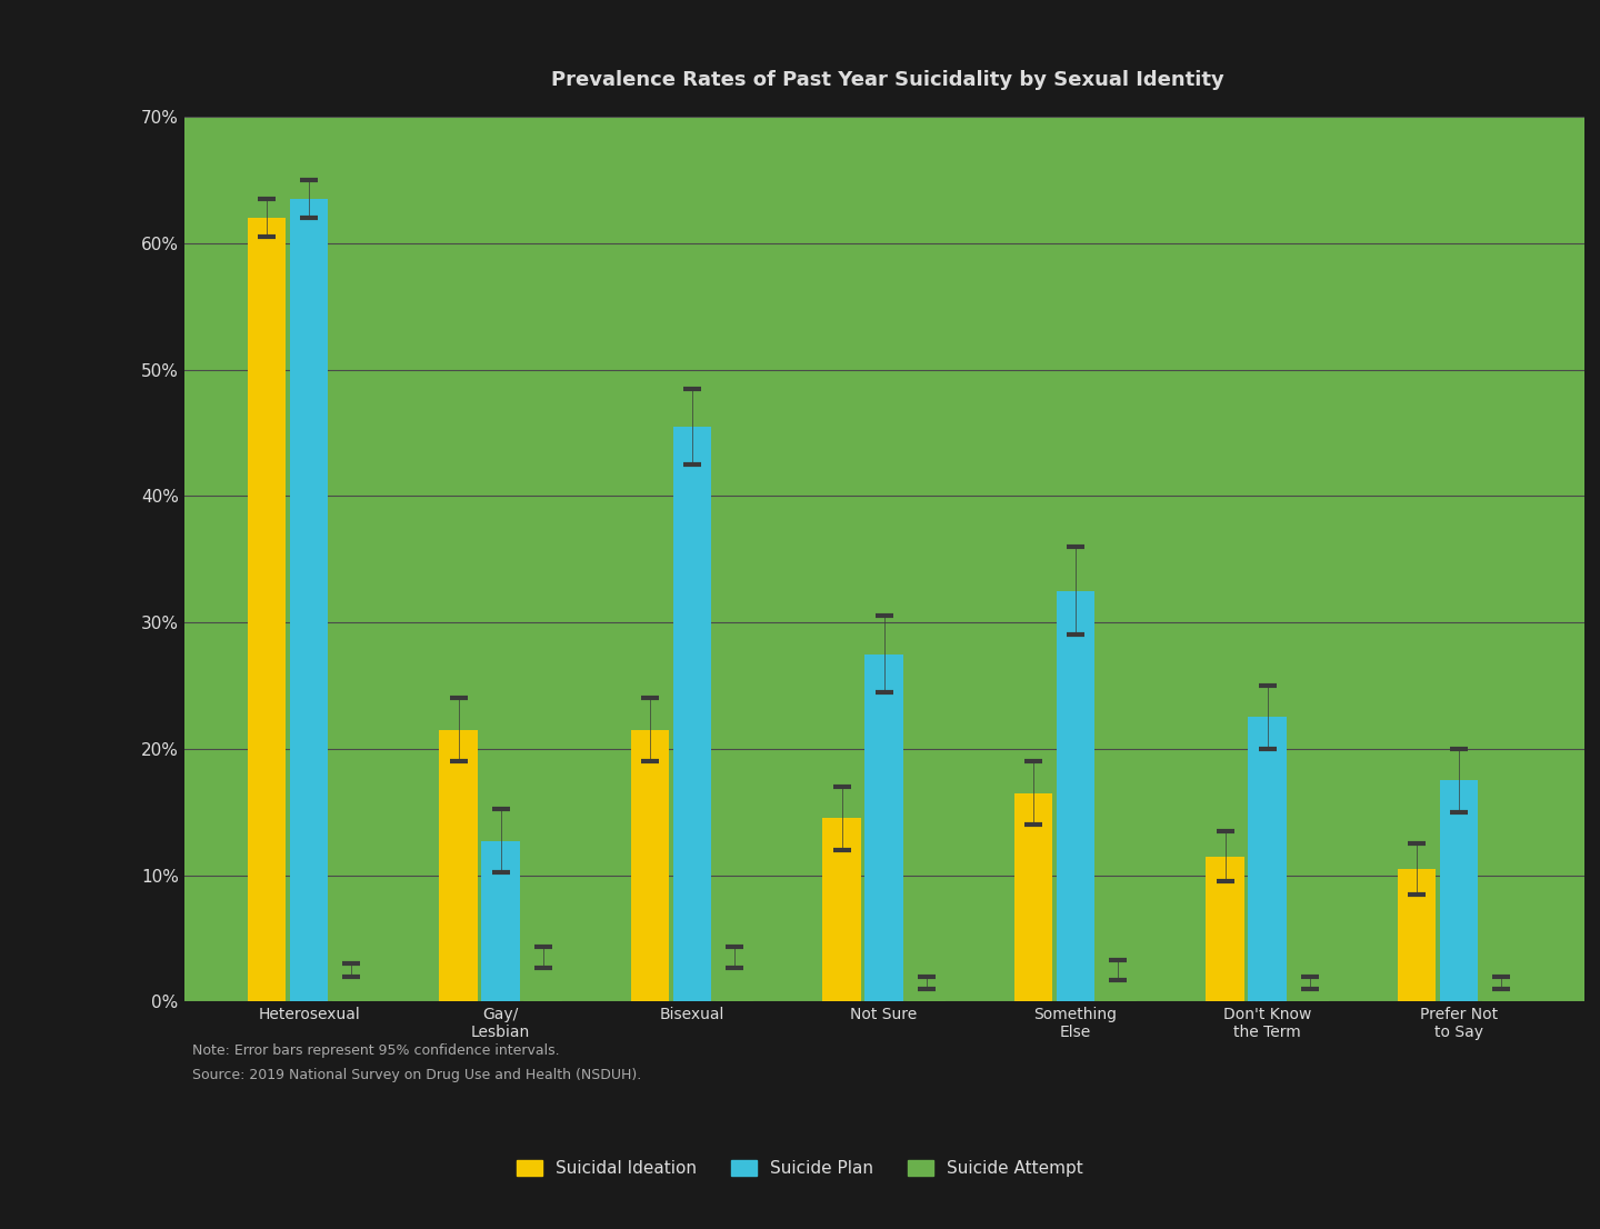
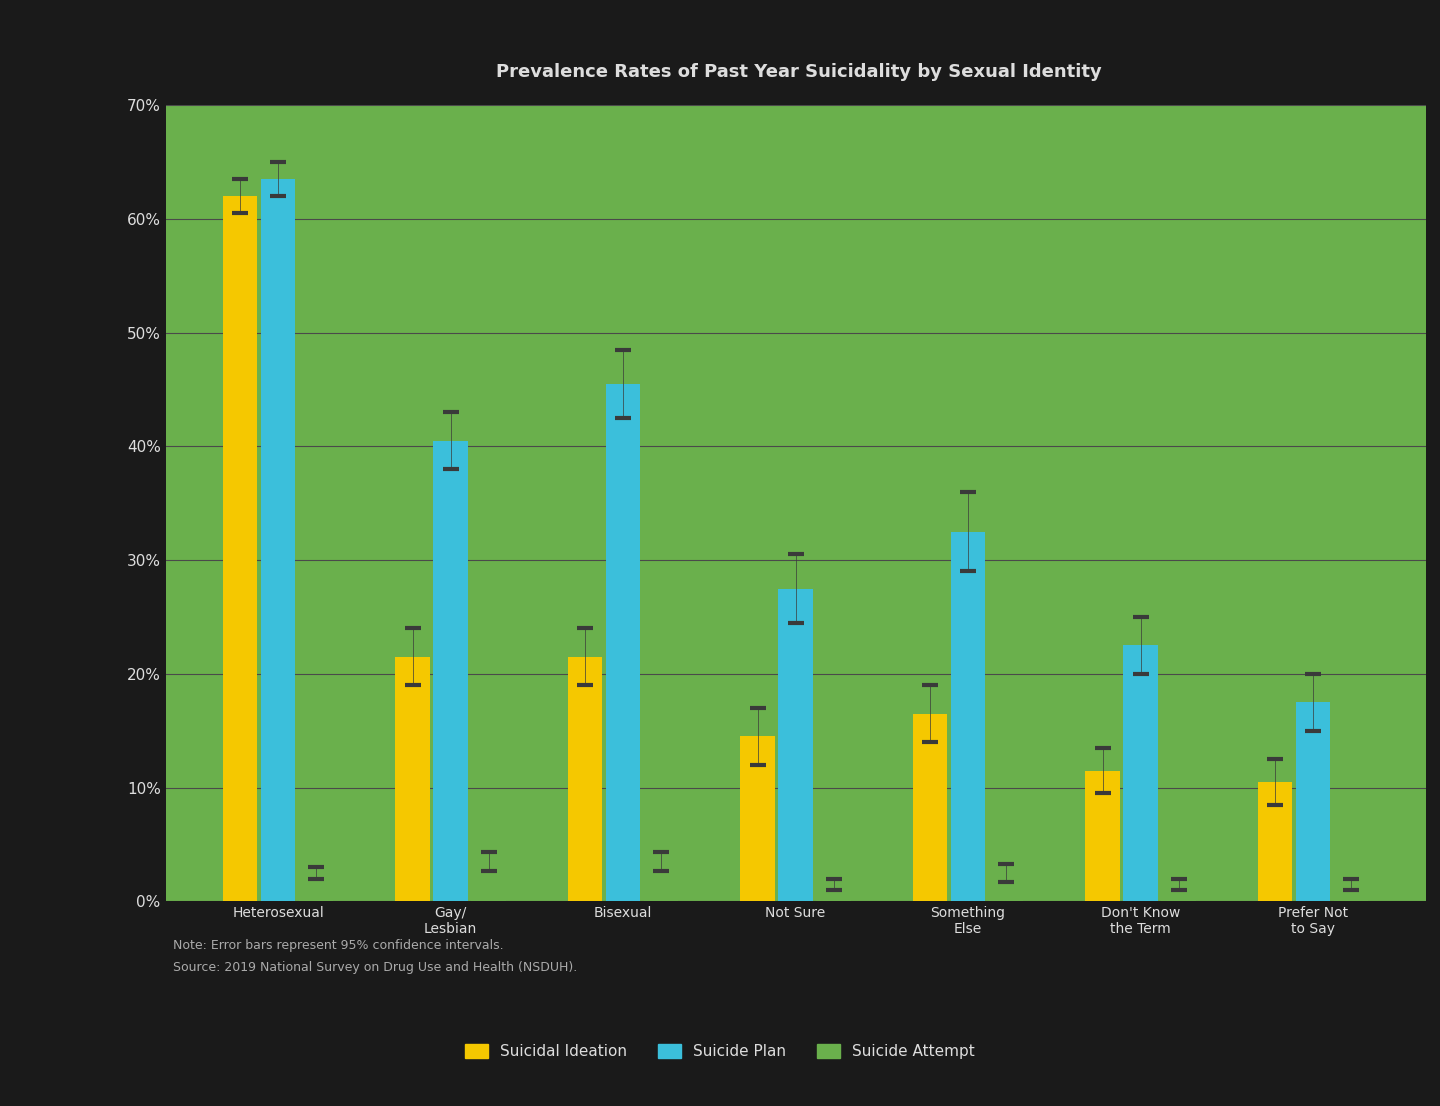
Suicide Plan/Gay/ Lesbian: 12.7% -> 40.5%
